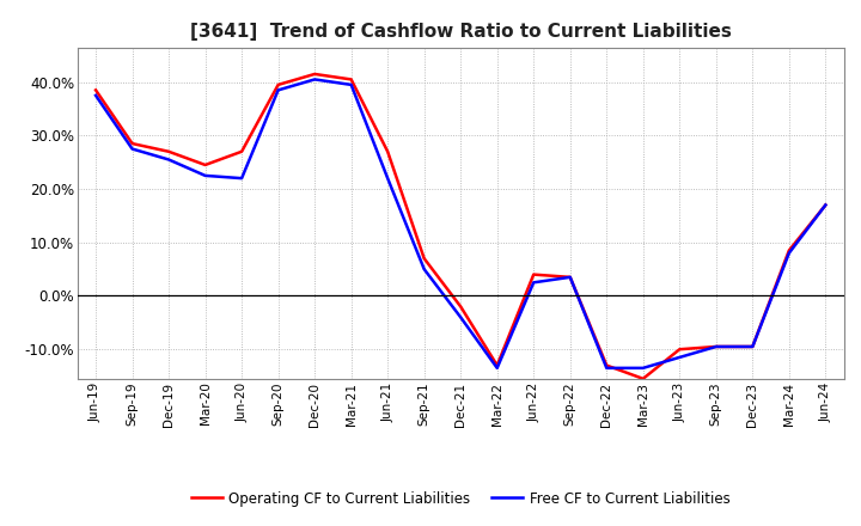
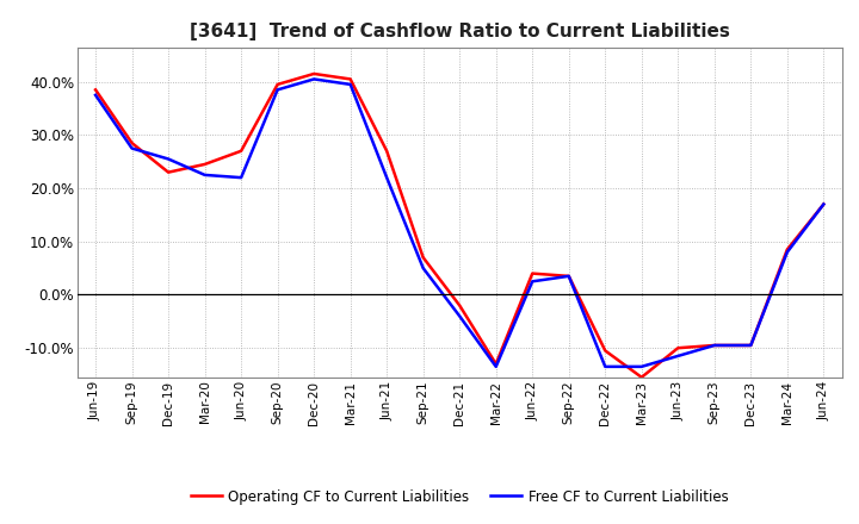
Operating CF to Current Liabilities/Dec-19: 27.0% -> 23.0%
Operating CF to Current Liabilities/Dec-22: -13.0% -> -10.5%
